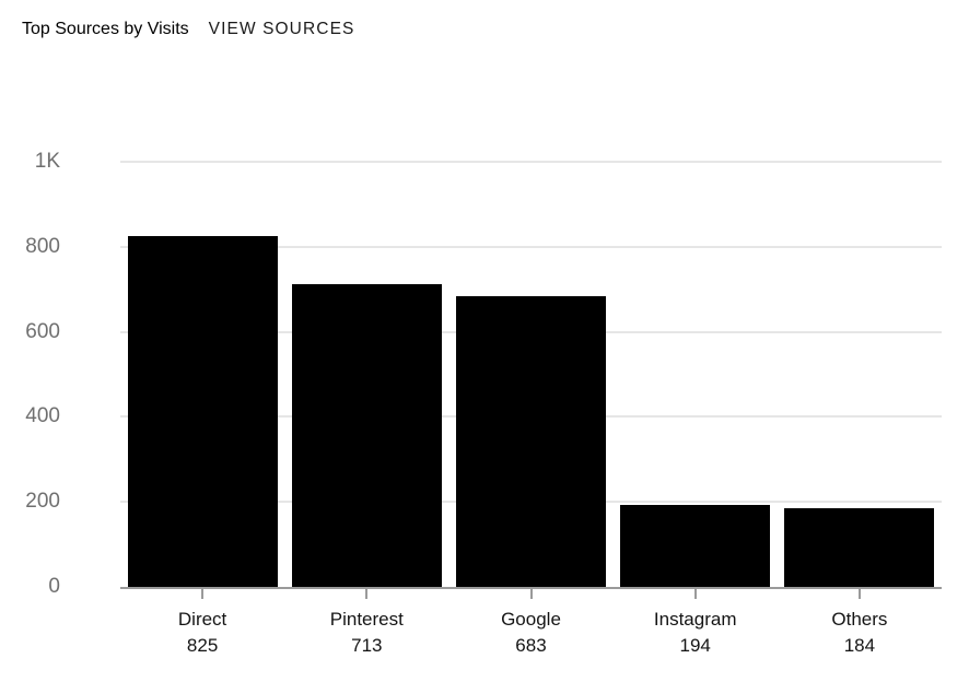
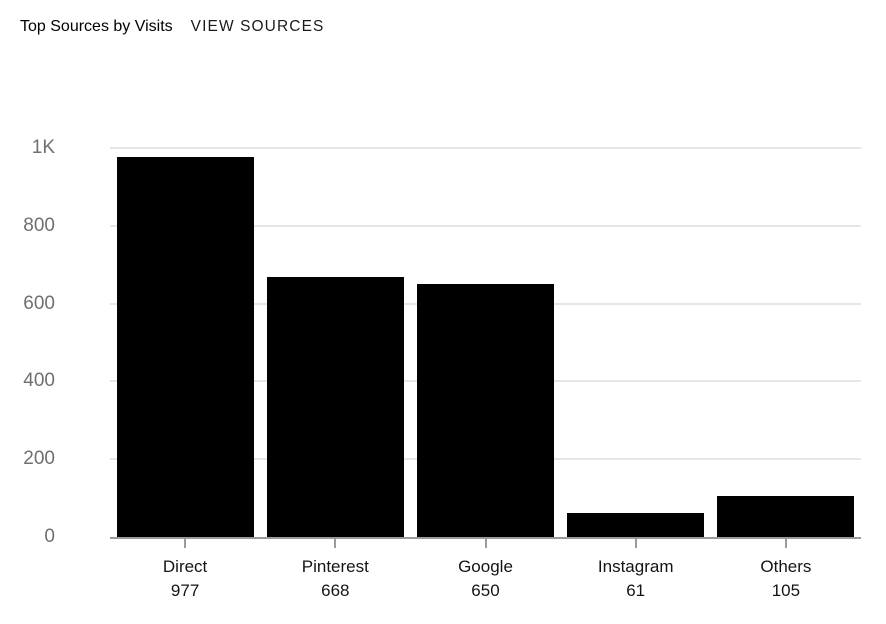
Direct: 825 -> 977
Pinterest: 713 -> 668
Google: 683 -> 650
Instagram: 194 -> 61
Others: 184 -> 105
